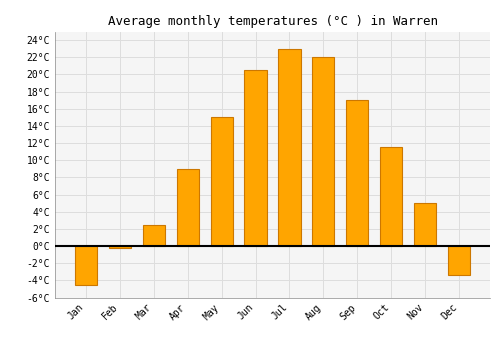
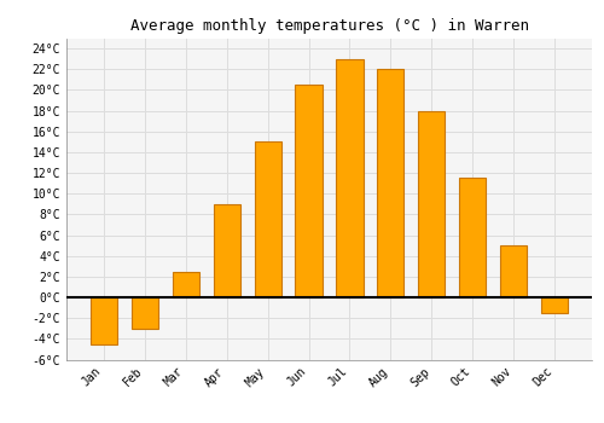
Feb: -0.2°C -> -3.0°C
Sep: 17.0°C -> 18.0°C
Dec: -3.4°C -> -1.5°C
